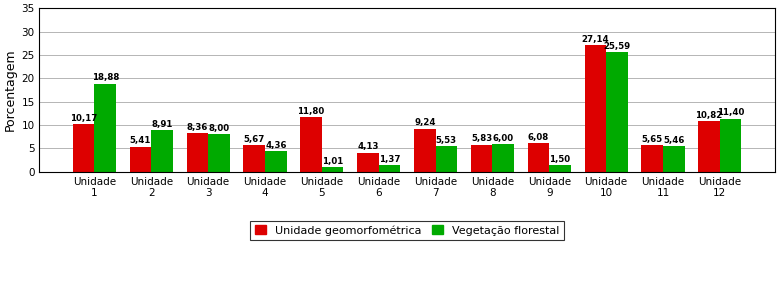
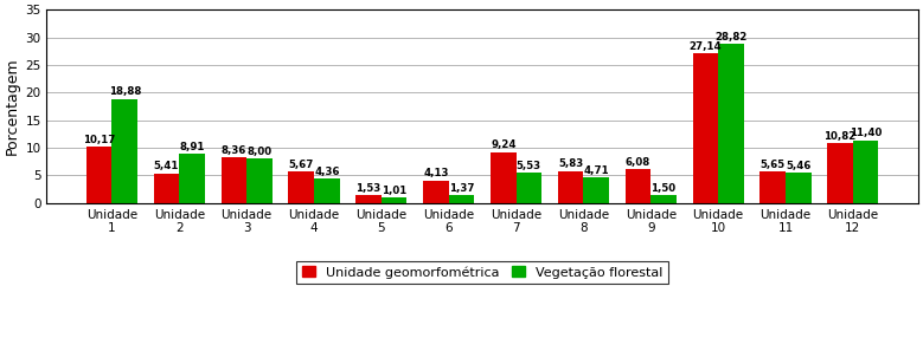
Unidade geomorfométrica/Unidade 5: 11,80 -> 1,53
Vegetação florestal/Unidade 8: 6,00 -> 4,71
Vegetação florestal/Unidade 10: 25,59 -> 28,82
